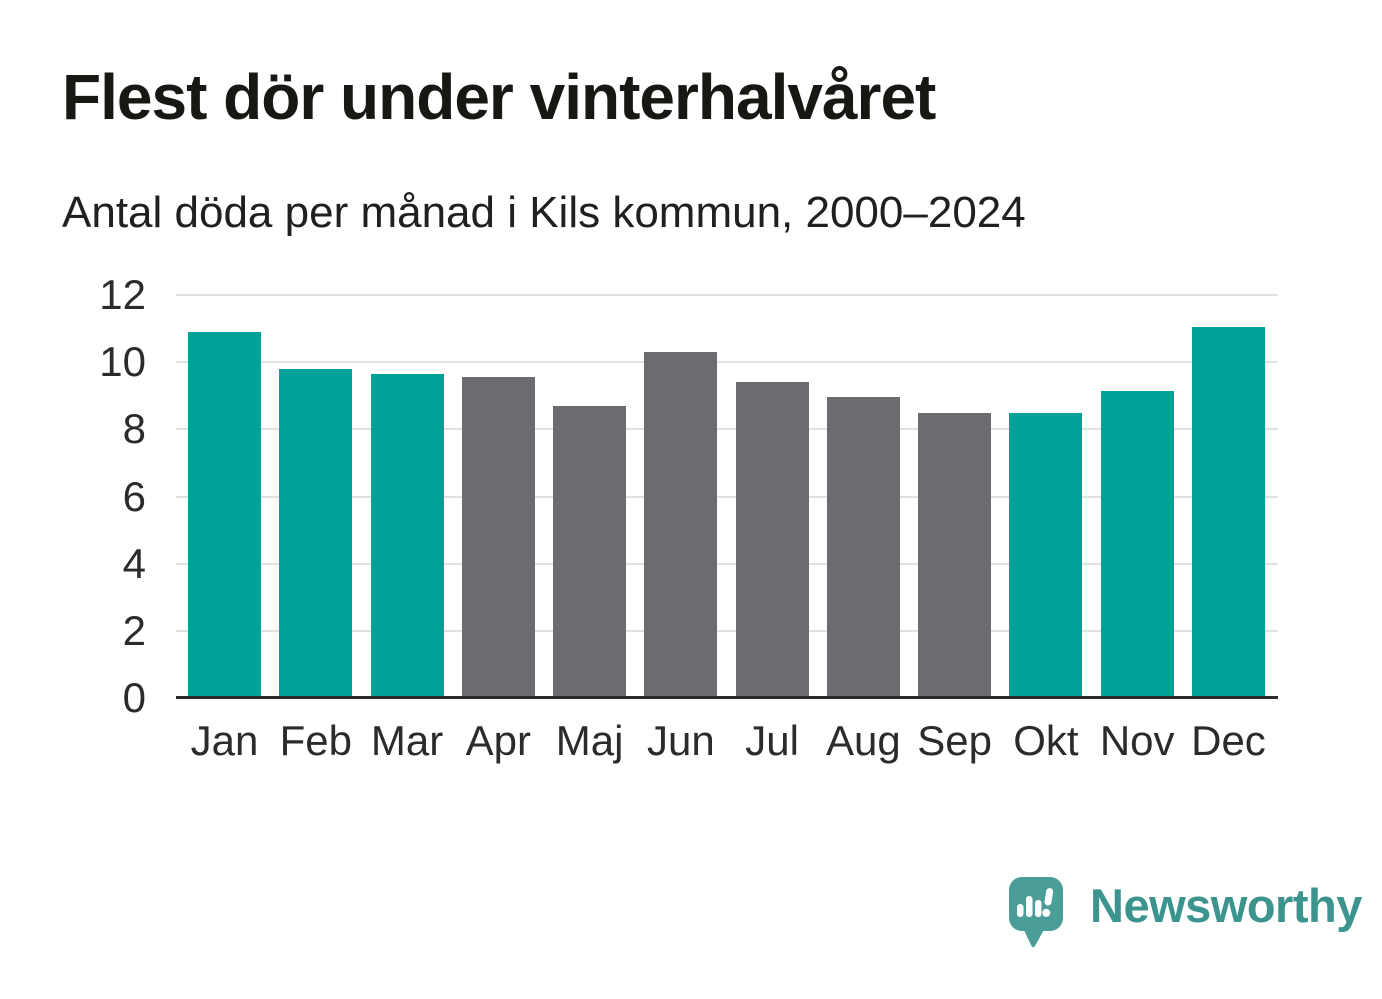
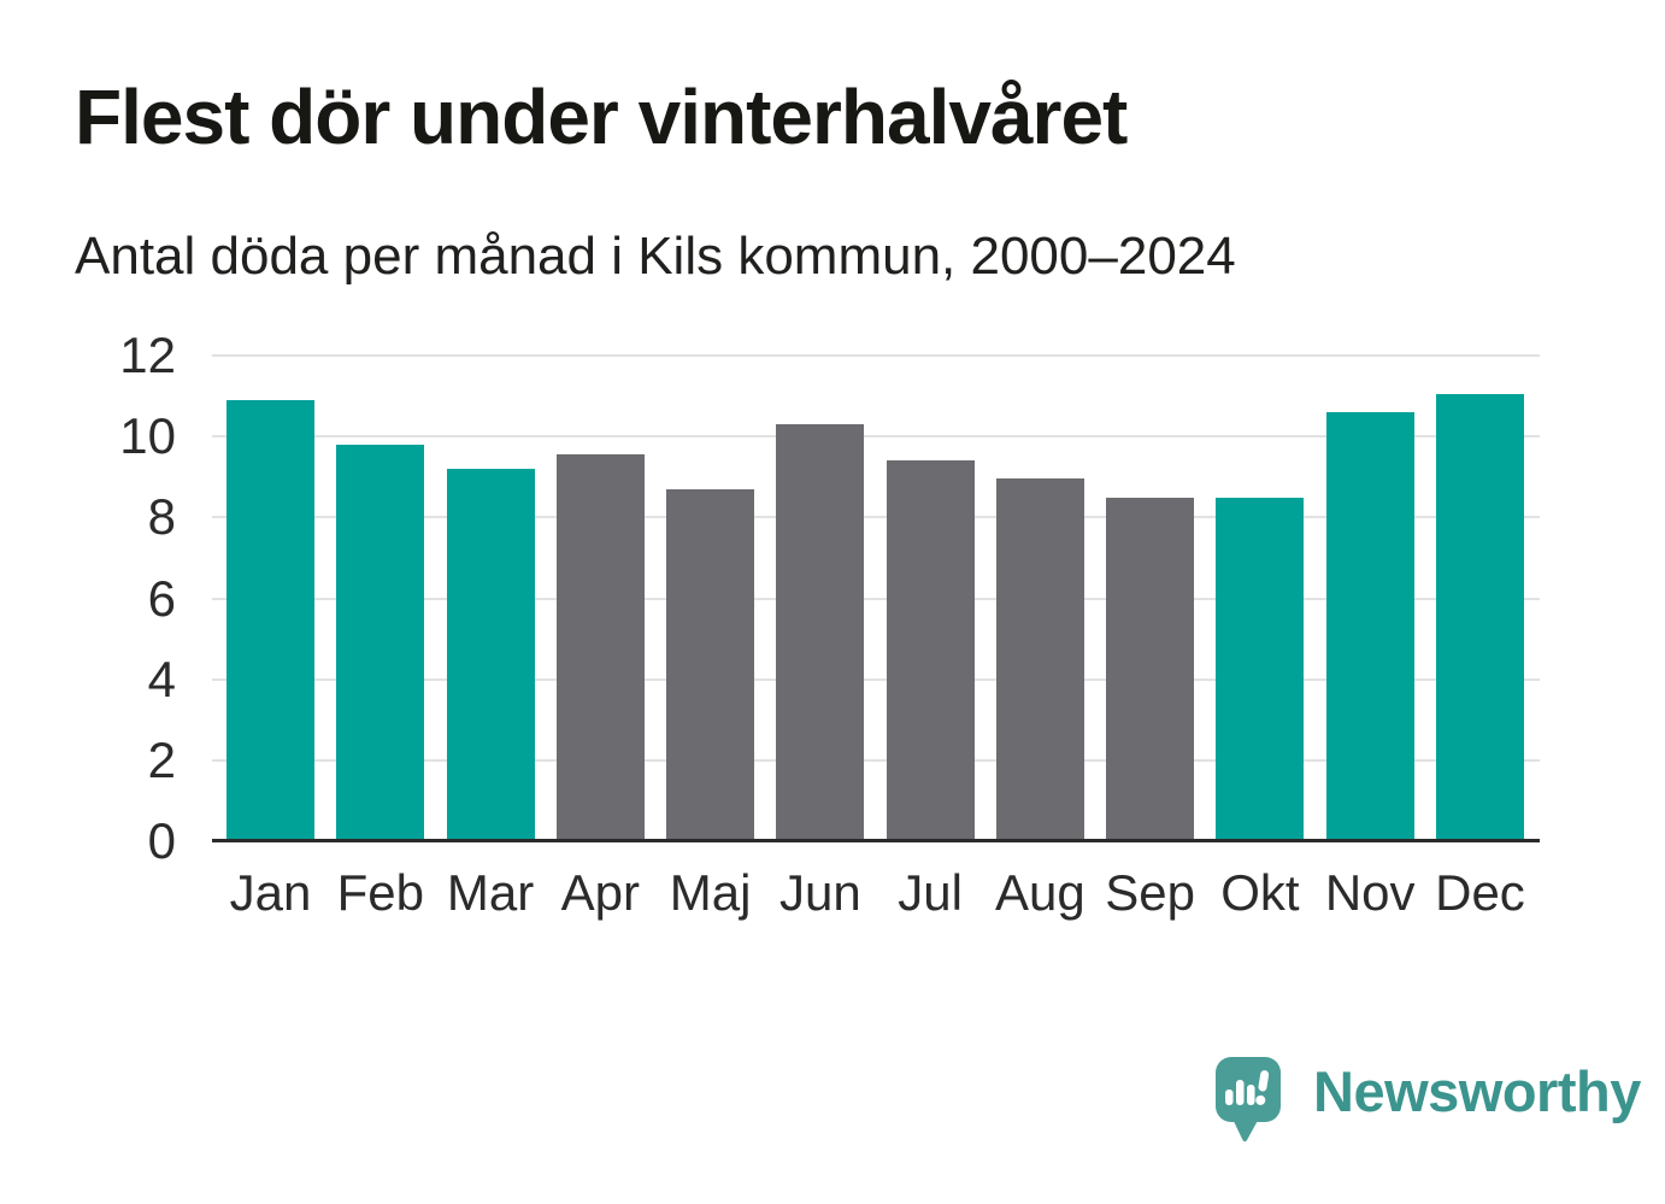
Mar: 9.7 -> 9.2
Nov: 9.2 -> 10.6
